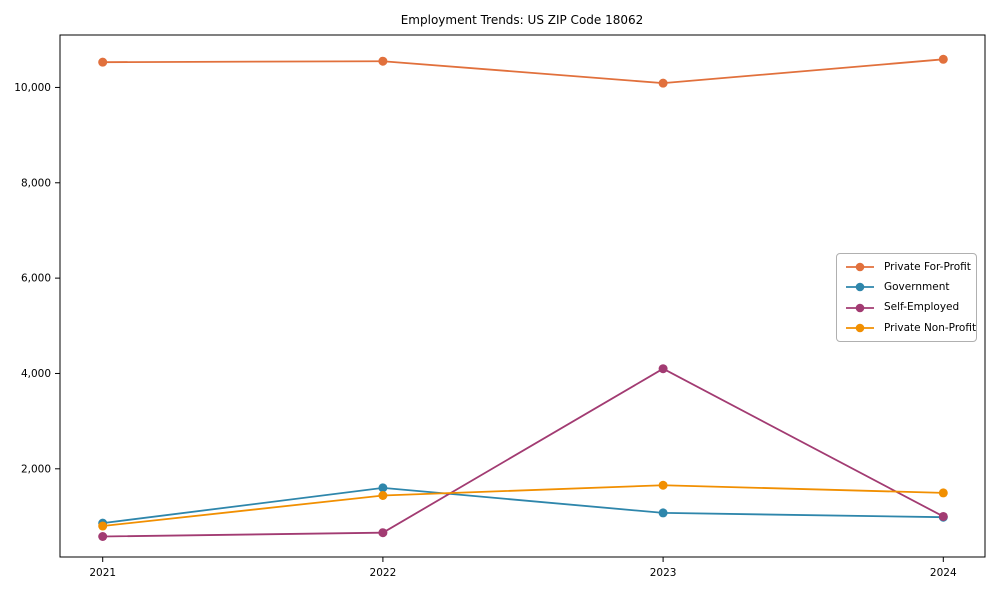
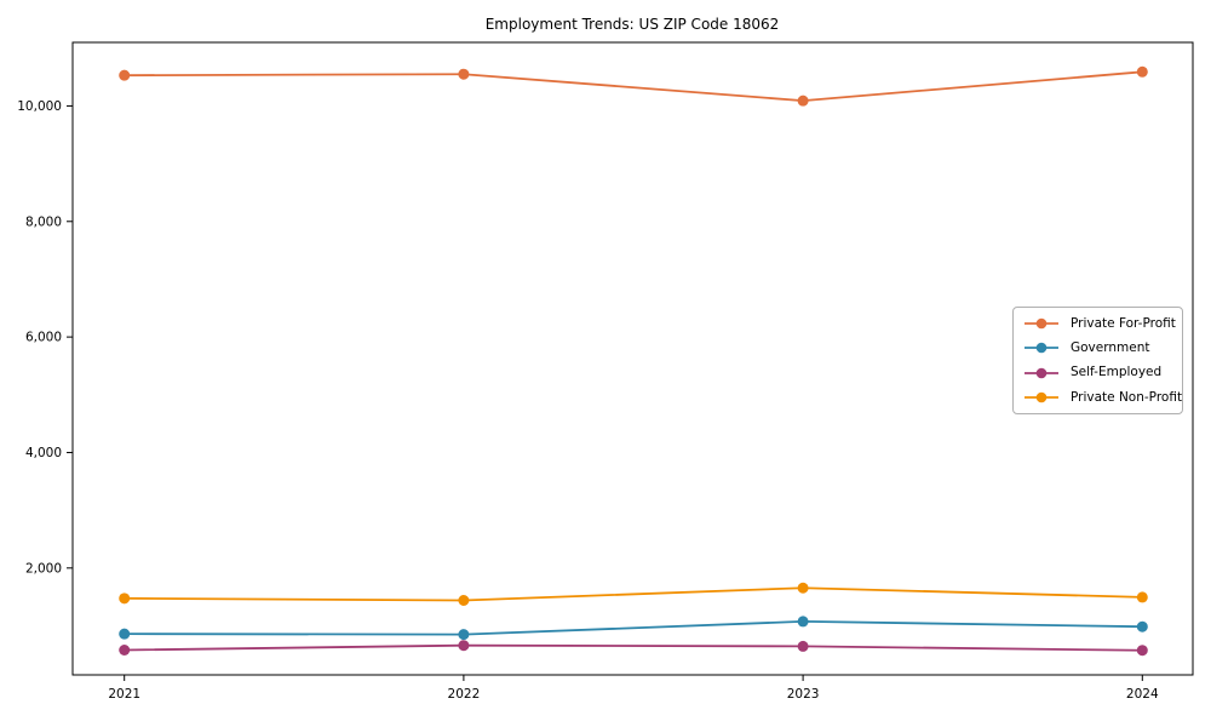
Private Non-Profit/2021: 800 -> 1500
Government/2022: 1600 -> 800
Self-Employed/2023: 4100 -> 600
Self-Employed/2024: 1000 -> 600
